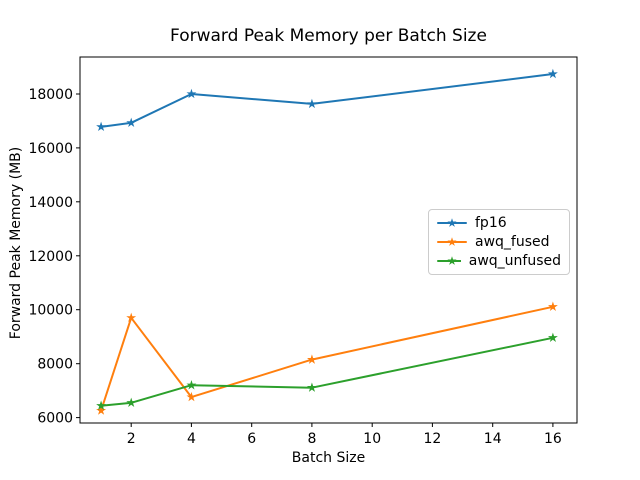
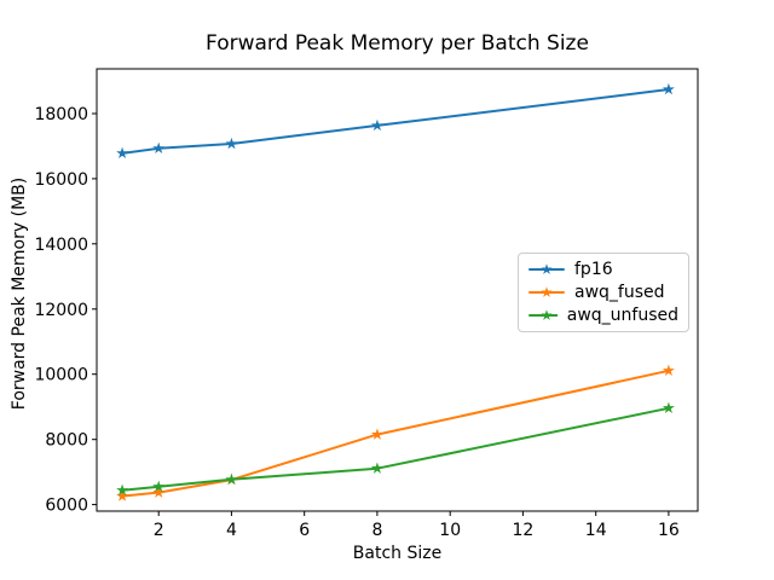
awq_fused/2: 9700 -> 6400
fp16/4: 18000 -> 17100
awq_unfused/4: 7200 -> 6800
